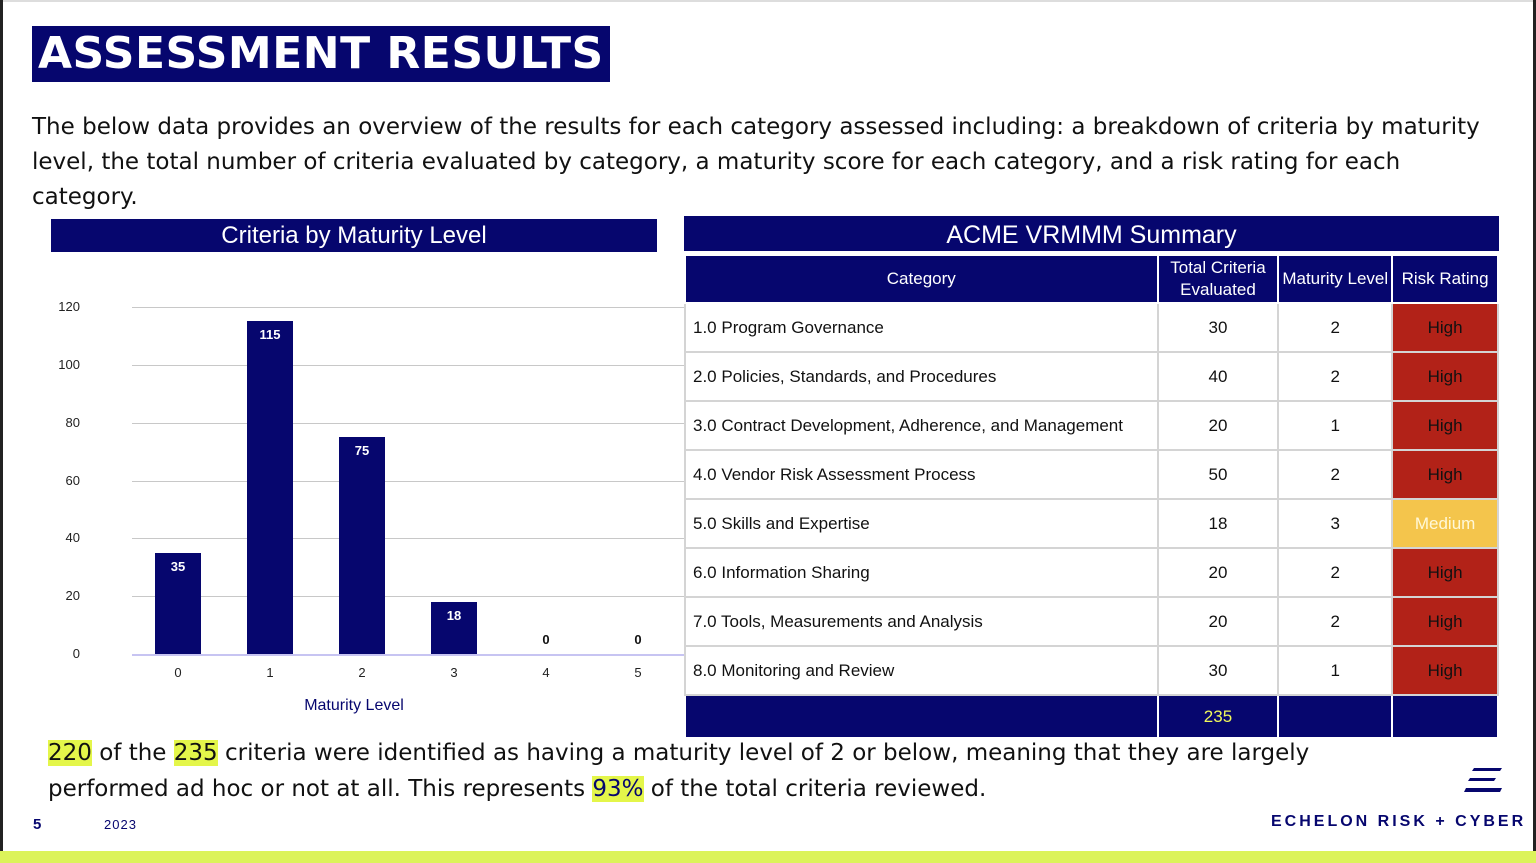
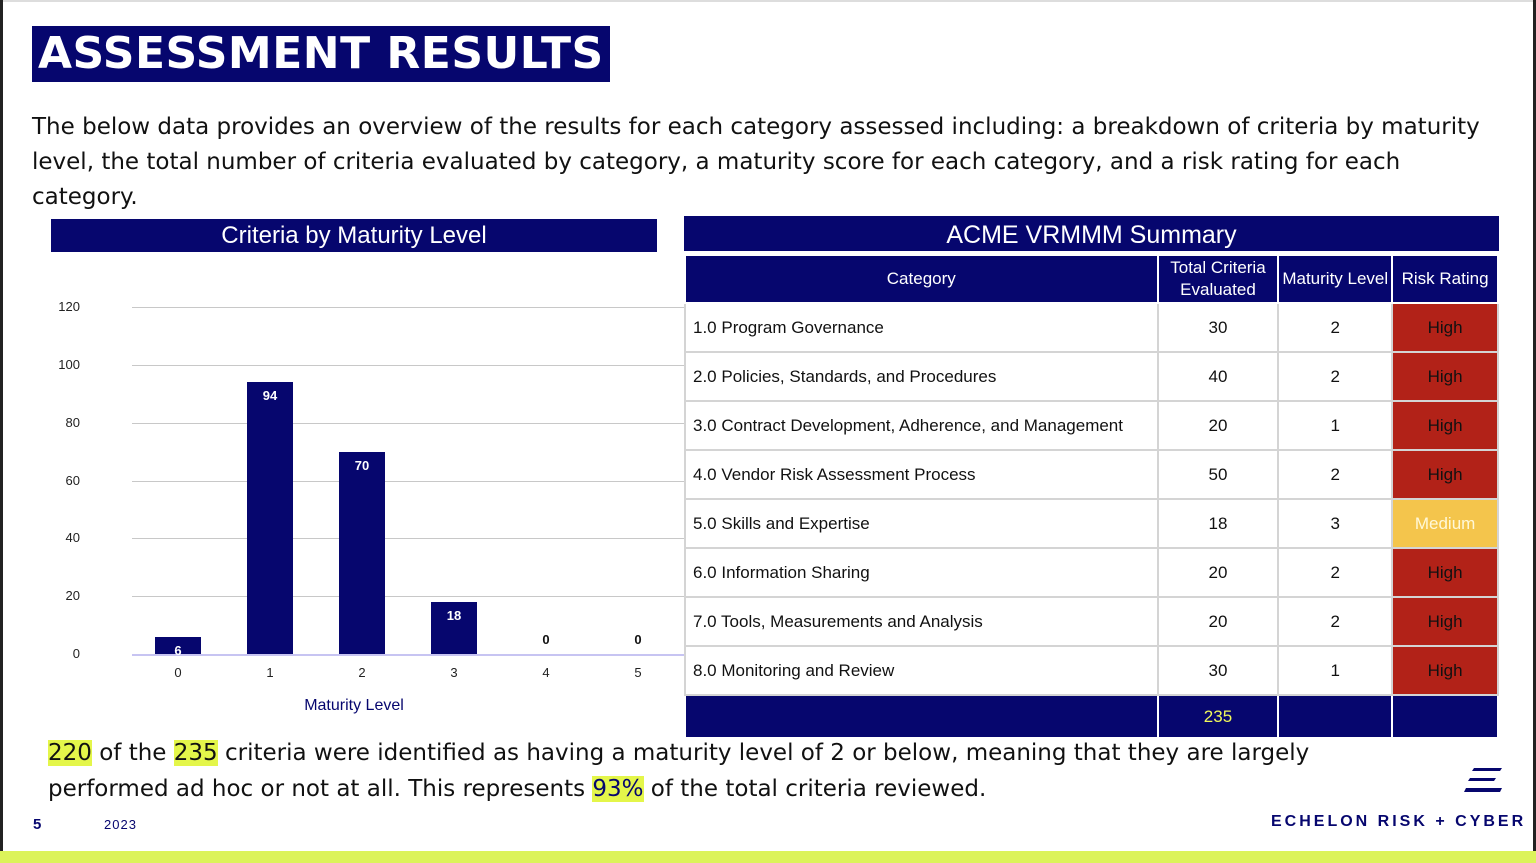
0: 35 -> 6
1: 115 -> 94
2: 75 -> 70
